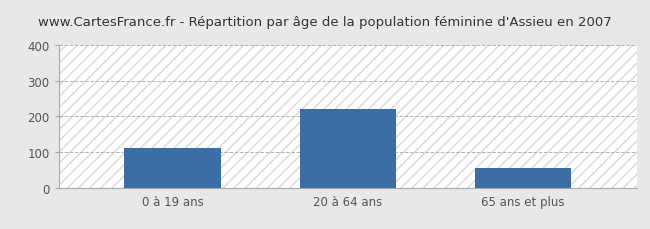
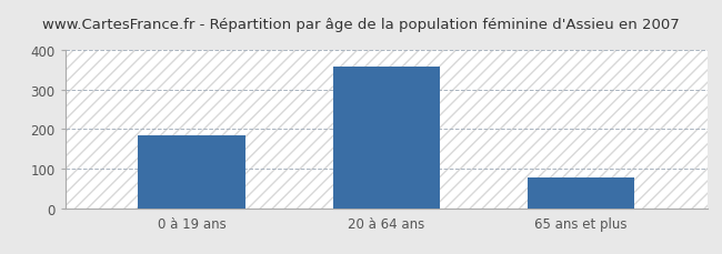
0 à 19 ans: 110 -> 185
20 à 64 ans: 220 -> 357
65 ans et plus: 55 -> 78
